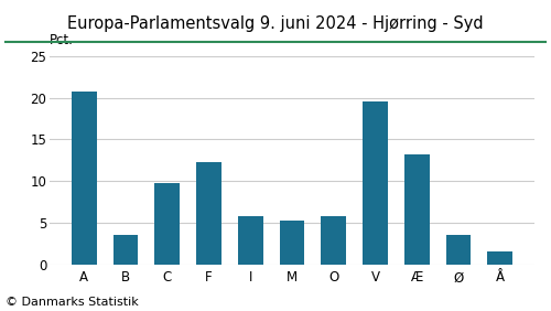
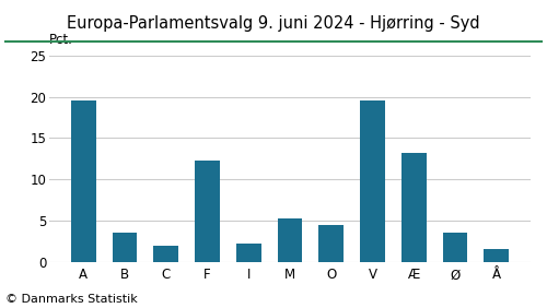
A: 20.7 -> 19.6
C: 9.8 -> 2.0
I: 5.8 -> 2.2
O: 5.8 -> 4.4
